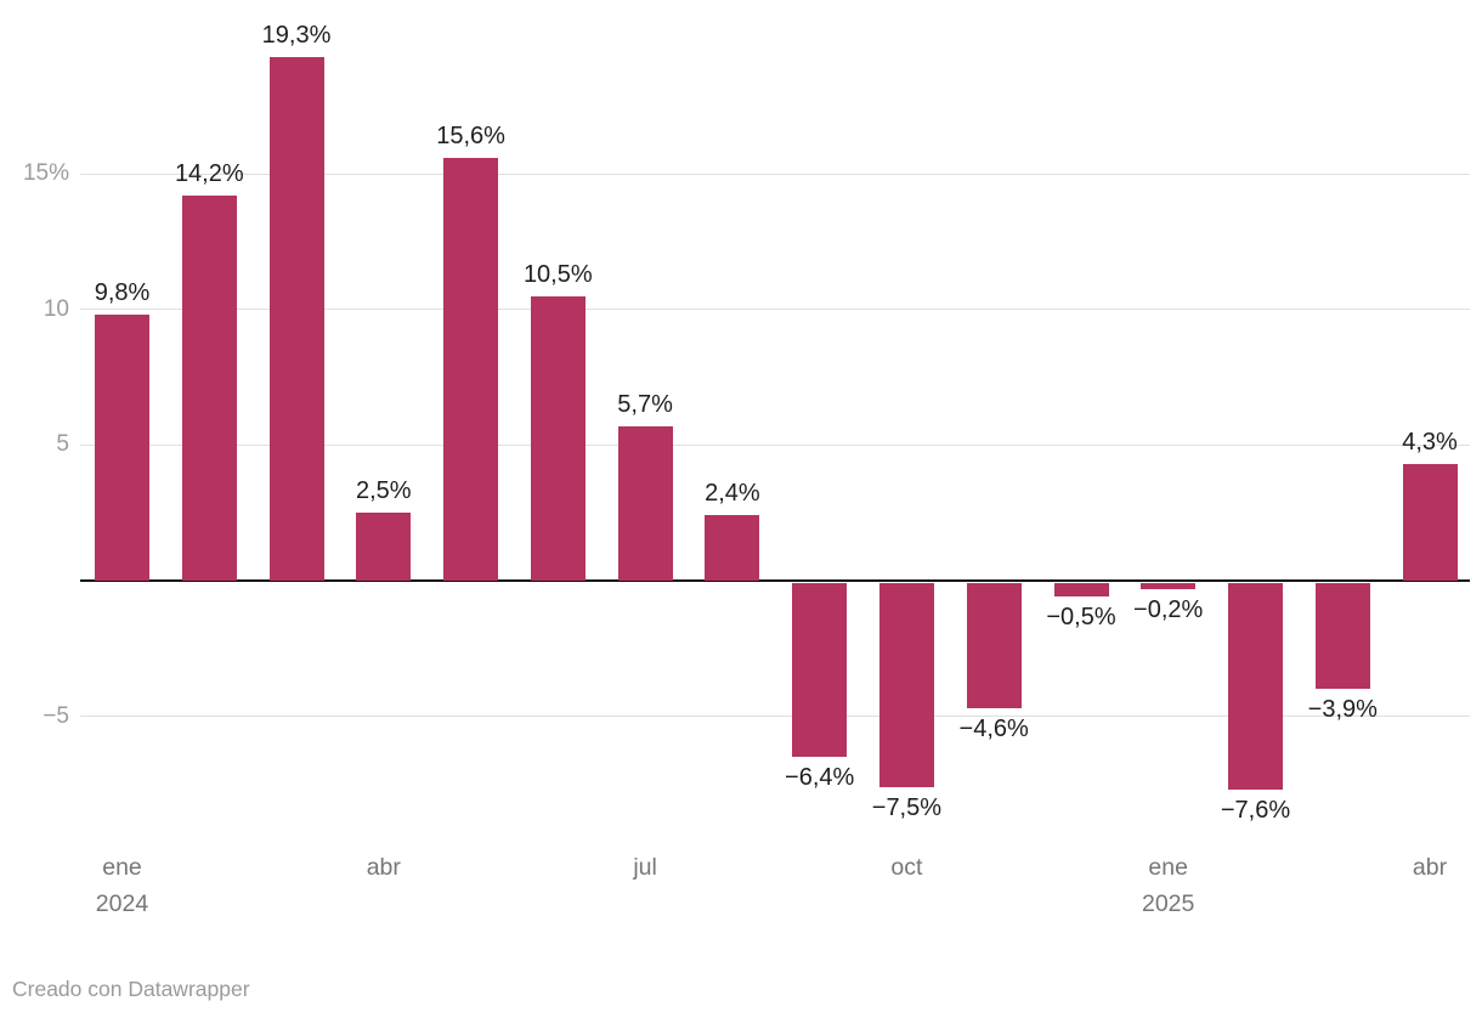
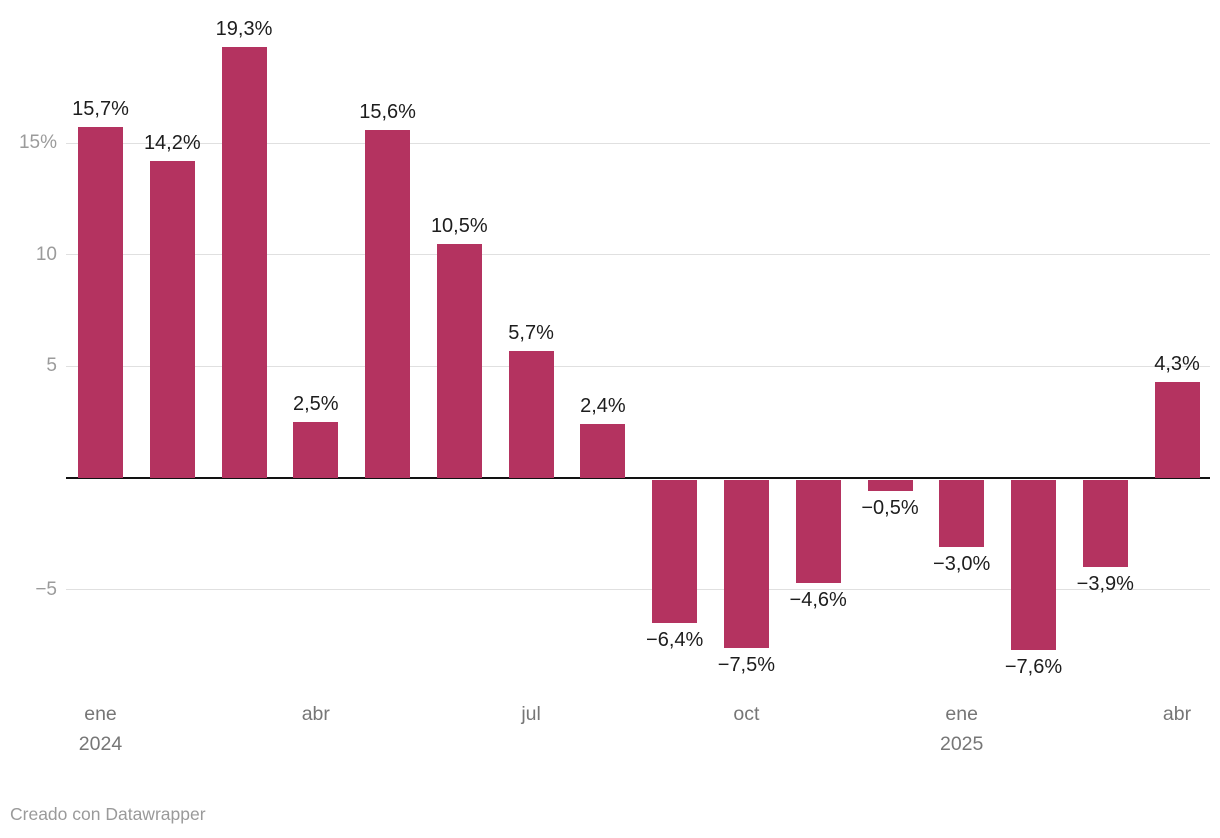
ene 2024: 9,8% -> 15,7%
ene 2025: −0,2% -> −3,0%
